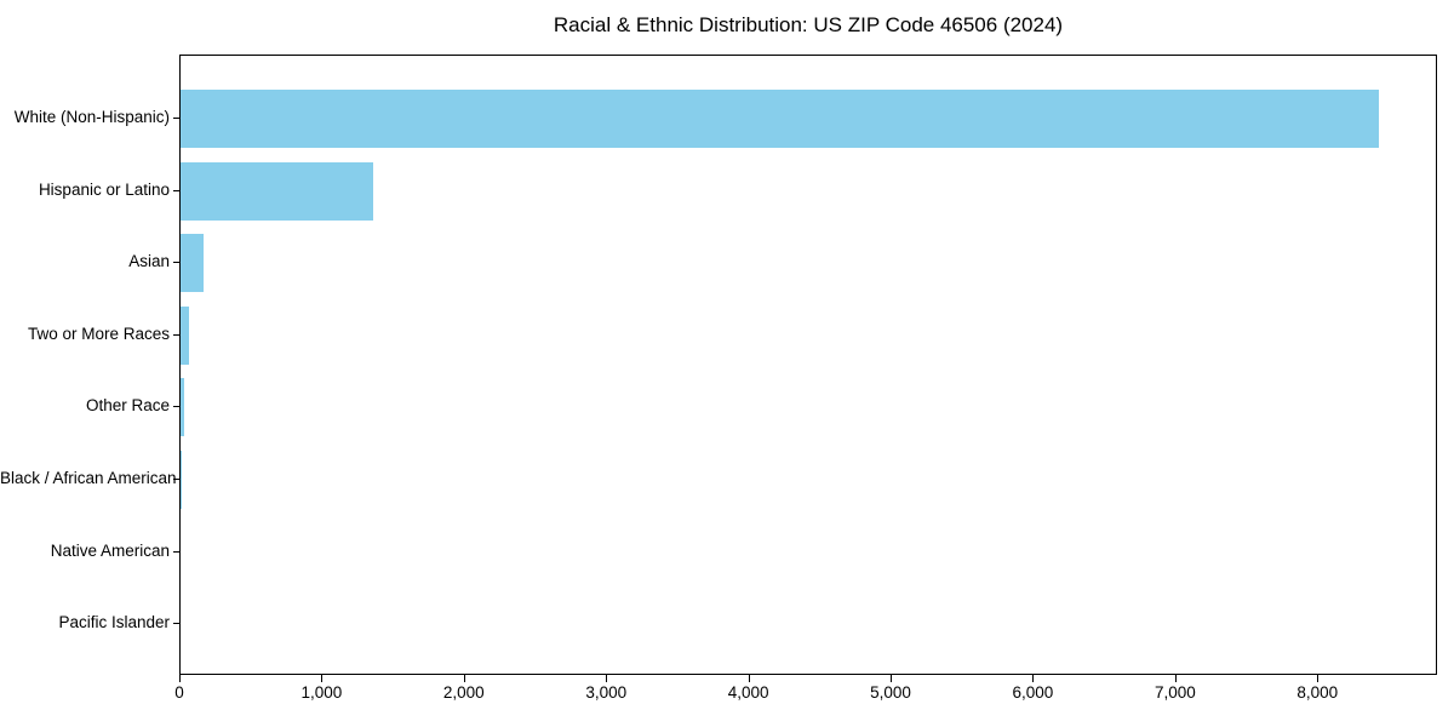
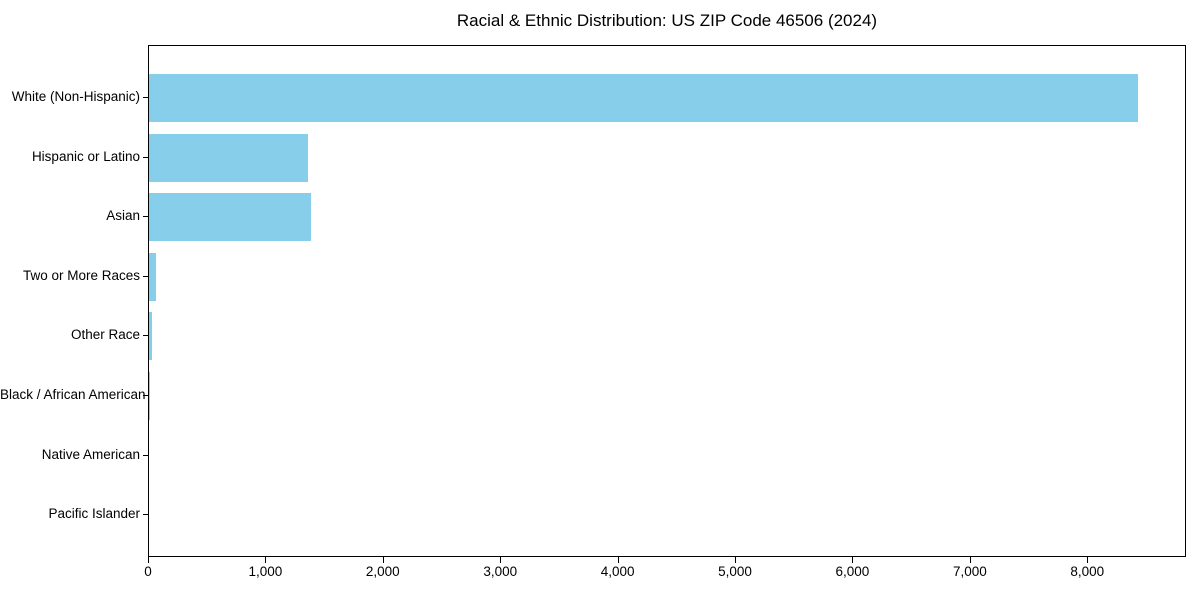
Asian: 160 -> 1380
